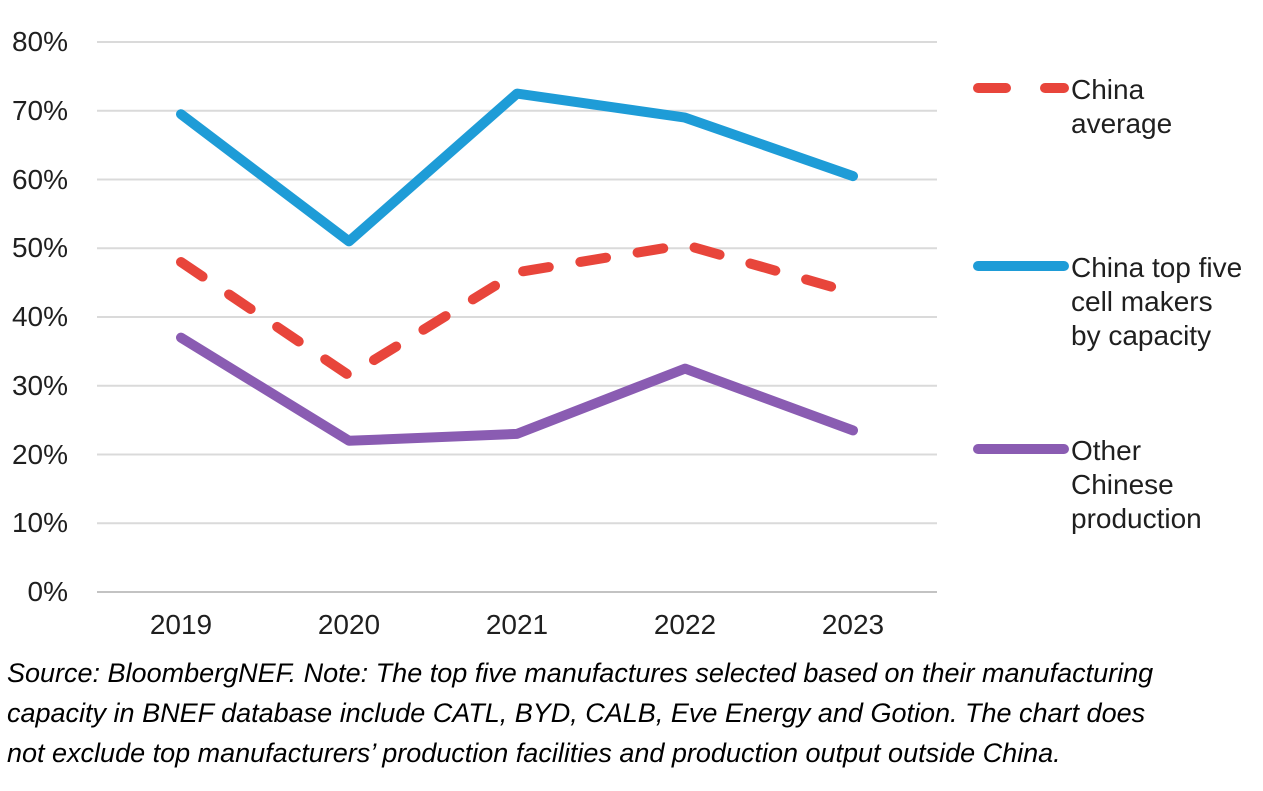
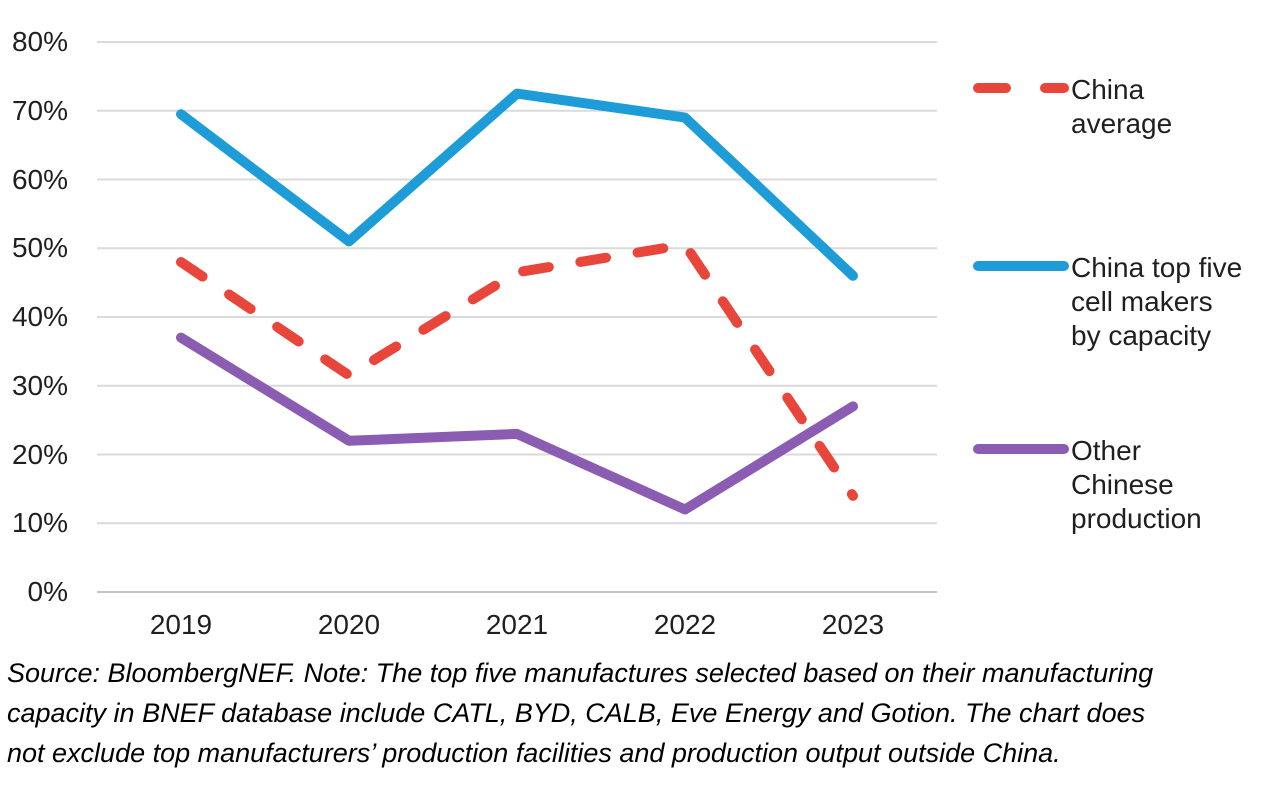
Other Chinese production/2022: 32% -> 12%
China average/2023: 44% -> 14%
China top five cell makers by capacity/2023: 60% -> 46%
Other Chinese production/2023: 24% -> 27%
